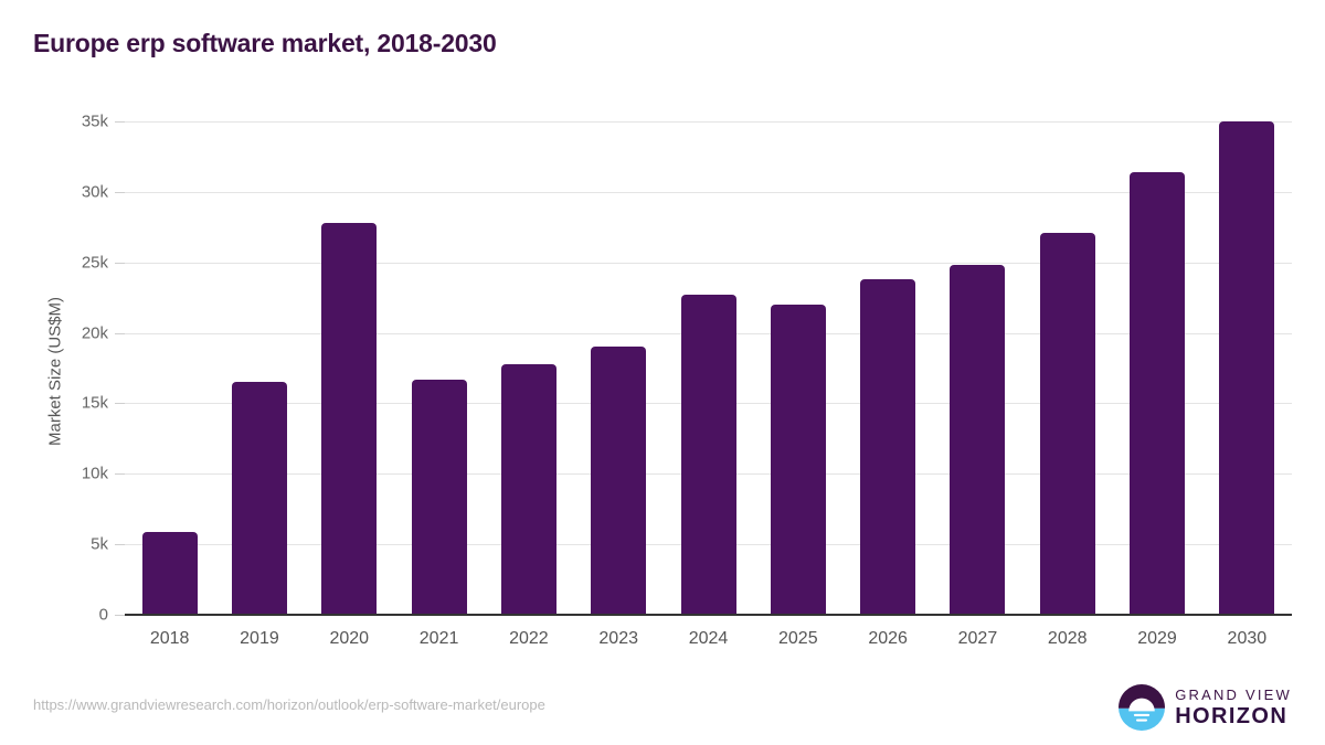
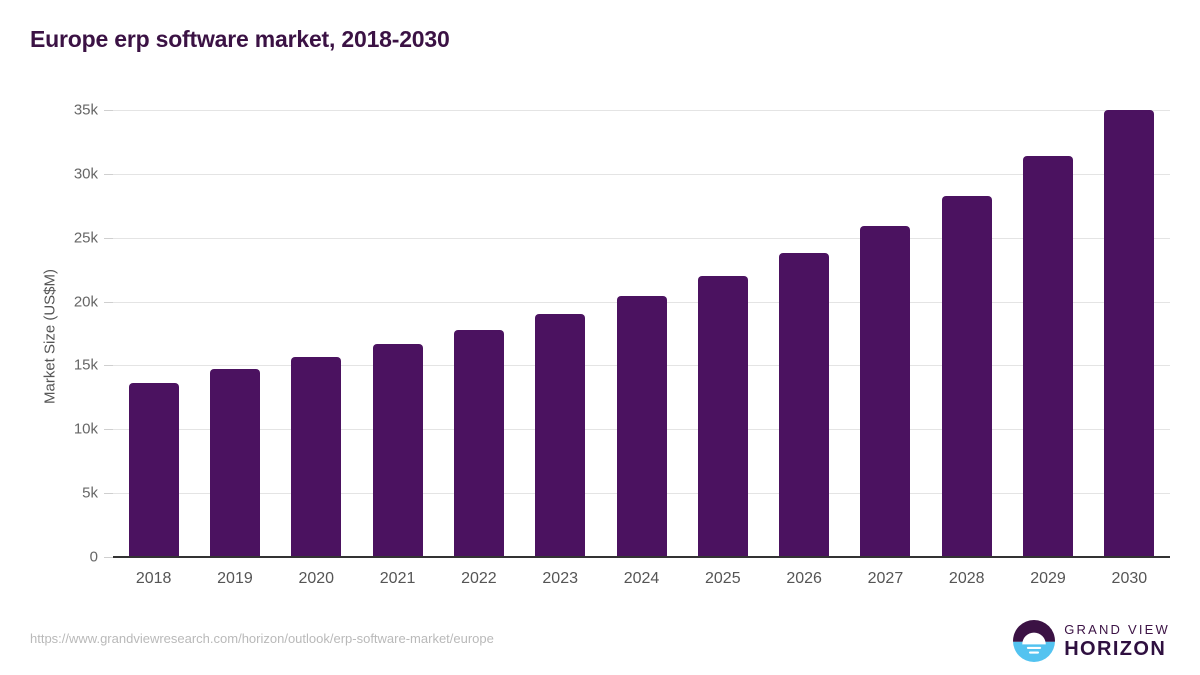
2018: 5.9k -> 13.6k
2019: 16.5k -> 14.7k
2020: 27.8k -> 15.7k
2024: 22.7k -> 20.4k
2027: 24.8k -> 25.9k
2028: 27.1k -> 28.3k
